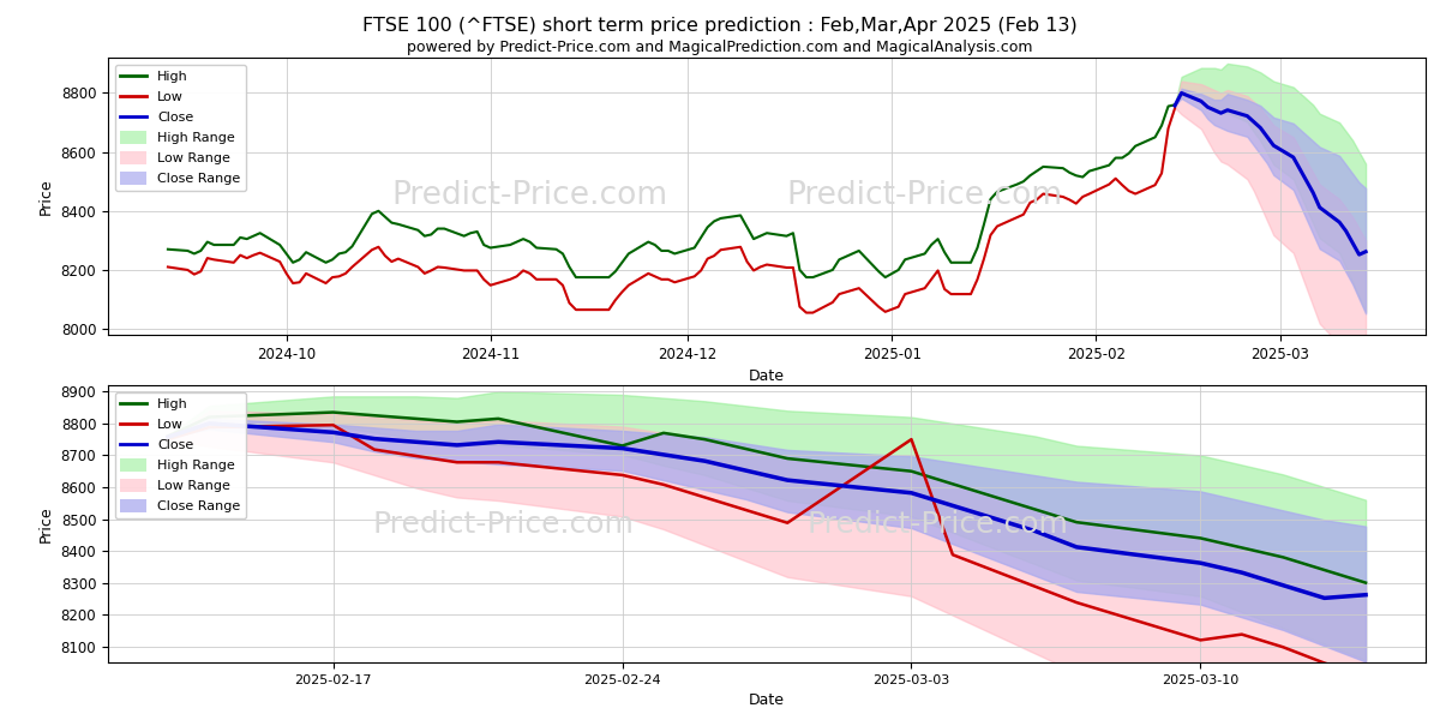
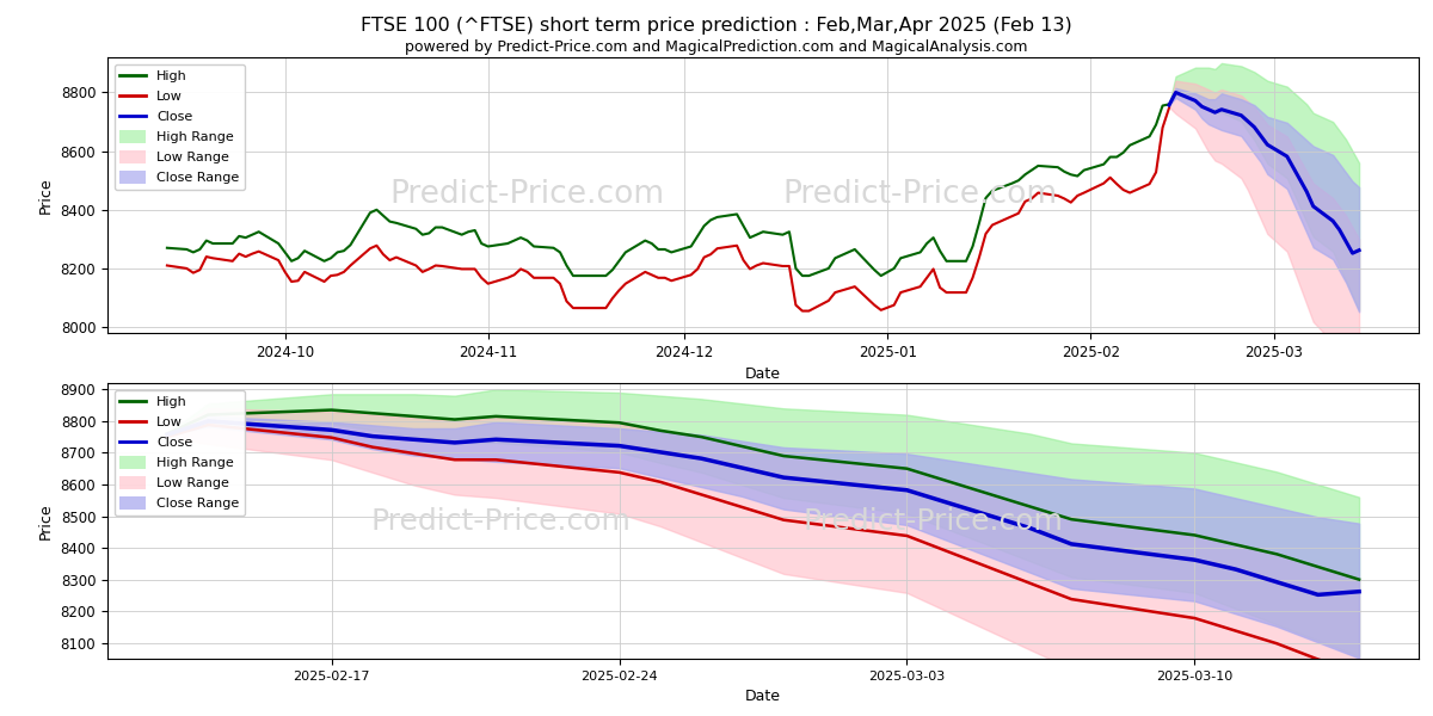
Low/2025-02-17: 8795 -> 8748
High/2025-02-24: 8730 -> 8795
Low/2025-03-03: 8750 -> 8438
Low/2025-03-10: 8120 -> 8178
